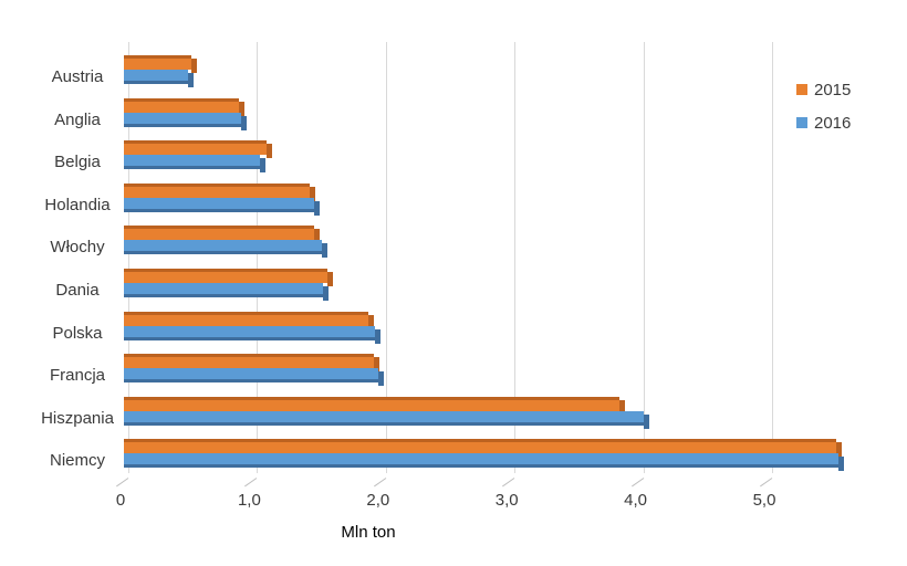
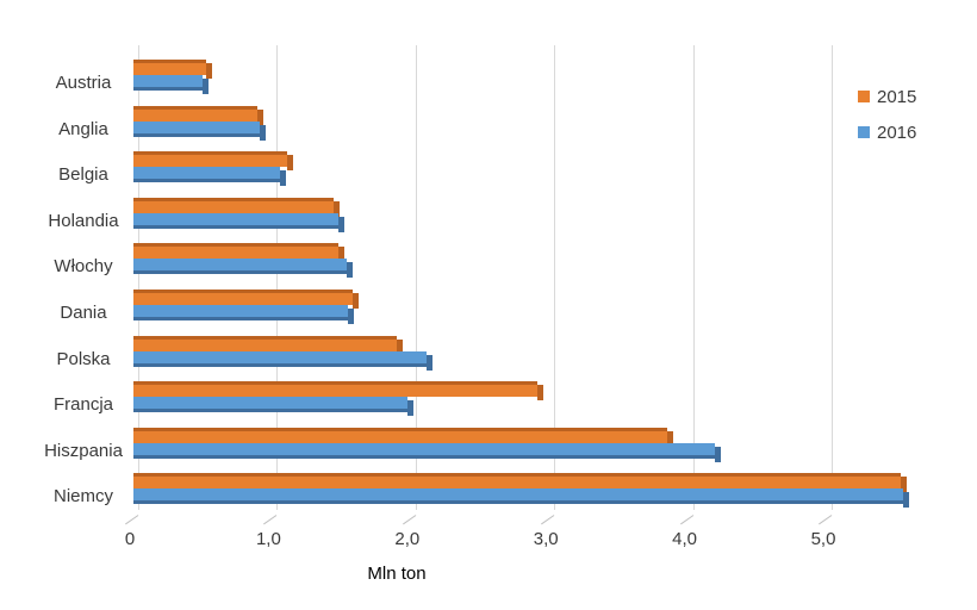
2016/Polska: 1,95 -> 2,11
2015/Francja: 1,94 -> 2,91
2016/Hiszpania: 4,04 -> 4,19
